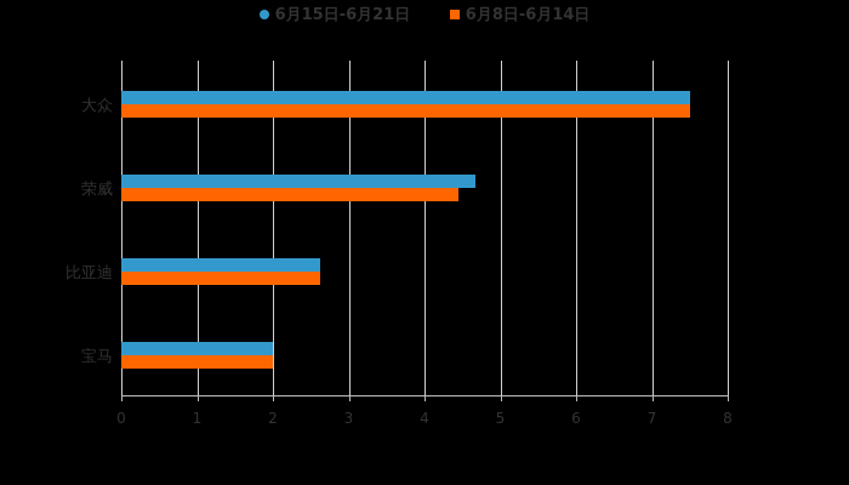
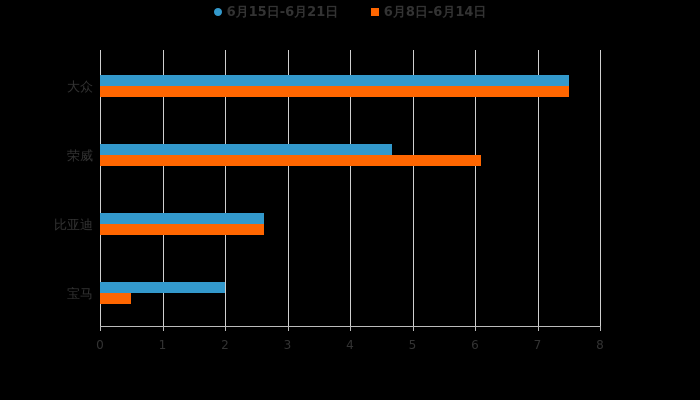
6月8日-6月14日/荣威: 4.5 -> 6.1
6月8日-6月14日/宝马: 2.0 -> 0.5
